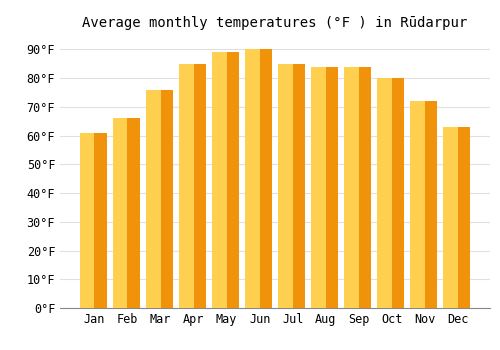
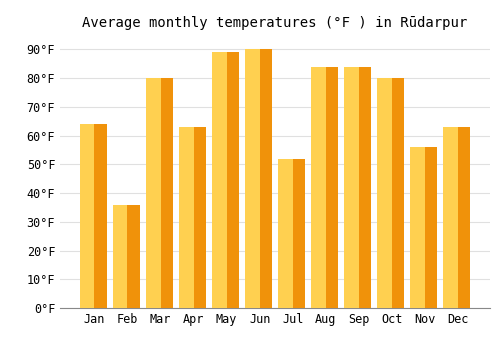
Jan: 61°F -> 64°F
Feb: 66°F -> 36°F
Mar: 76°F -> 80°F
Apr: 85°F -> 63°F
Jul: 85°F -> 52°F
Nov: 72°F -> 56°F
